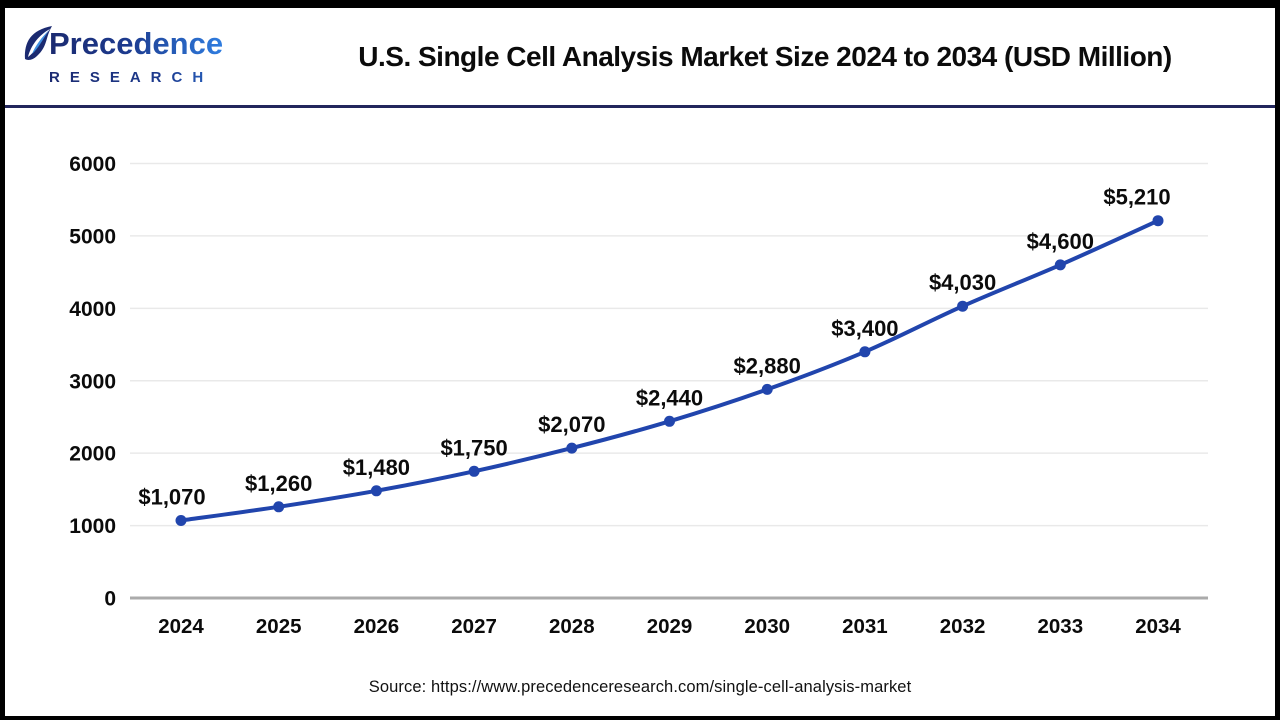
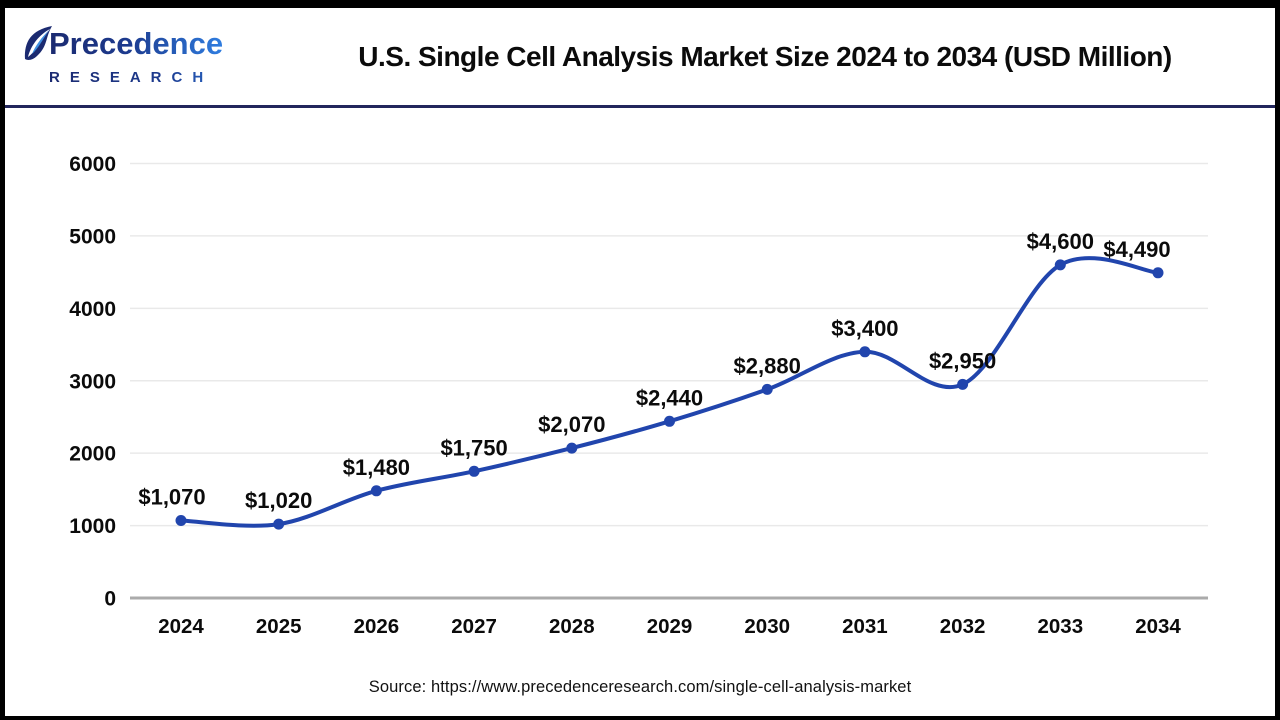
2025: $1,260 -> $1,020
2032: $4,030 -> $2,950
2034: $5,210 -> $4,490
